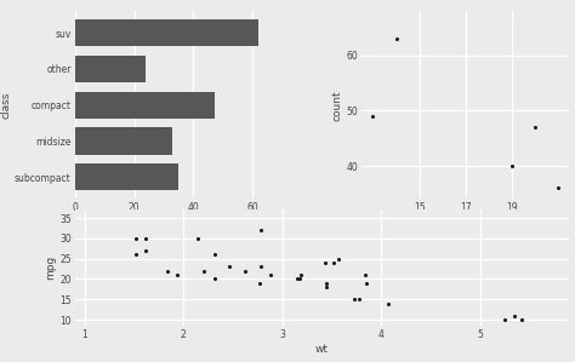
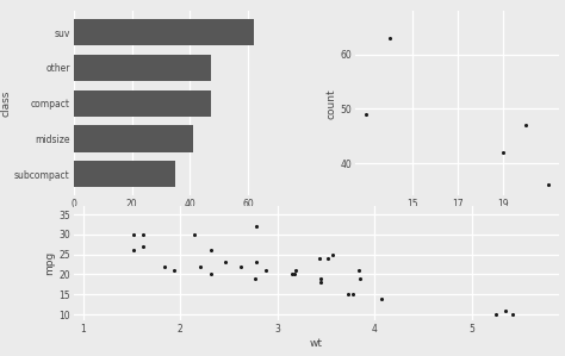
other: 24 -> 47
midsize: 33 -> 41
19: 40 -> 42
